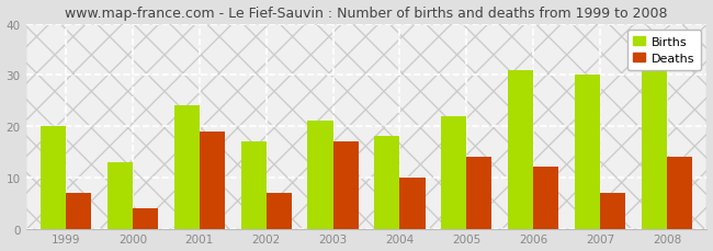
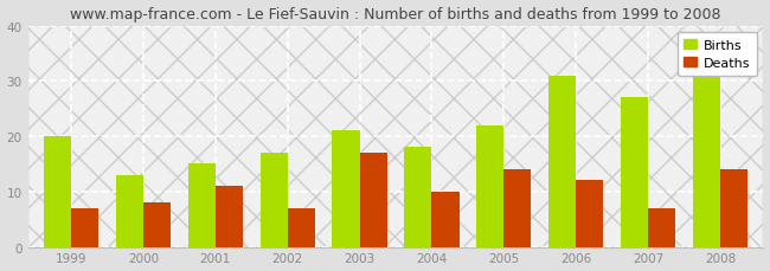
Deaths/2000: 4 -> 8
Births/2001: 24 -> 15
Deaths/2001: 19 -> 11
Births/2007: 30 -> 27
